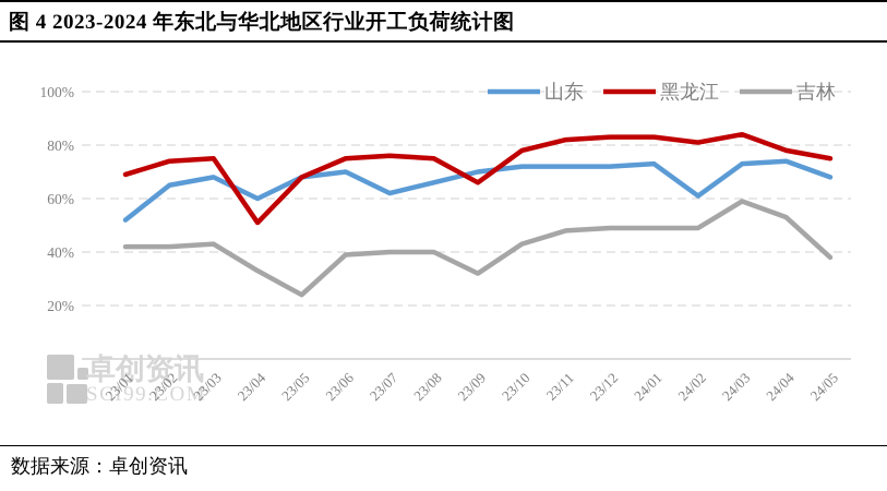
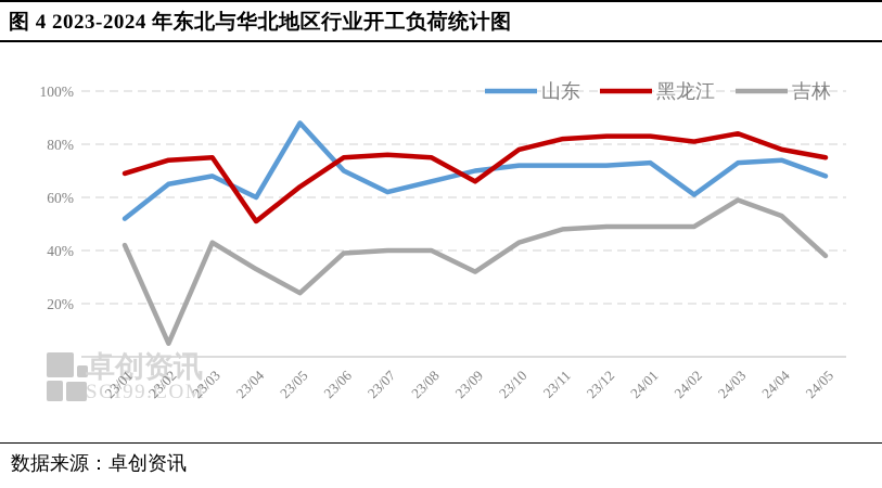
吉林/23/02: 42% -> 5%
山东/23/05: 68% -> 88%
黑龙江/23/05: 68% -> 64%
